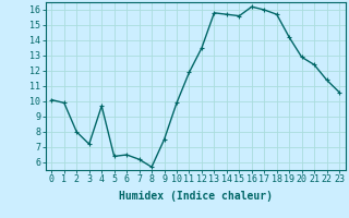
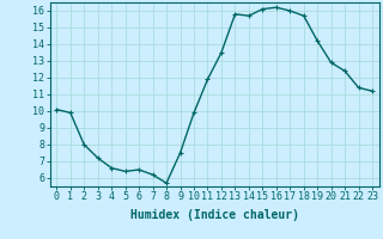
4: 9.7 -> 6.6
15: 15.6 -> 16.1
23: 10.6 -> 11.2
